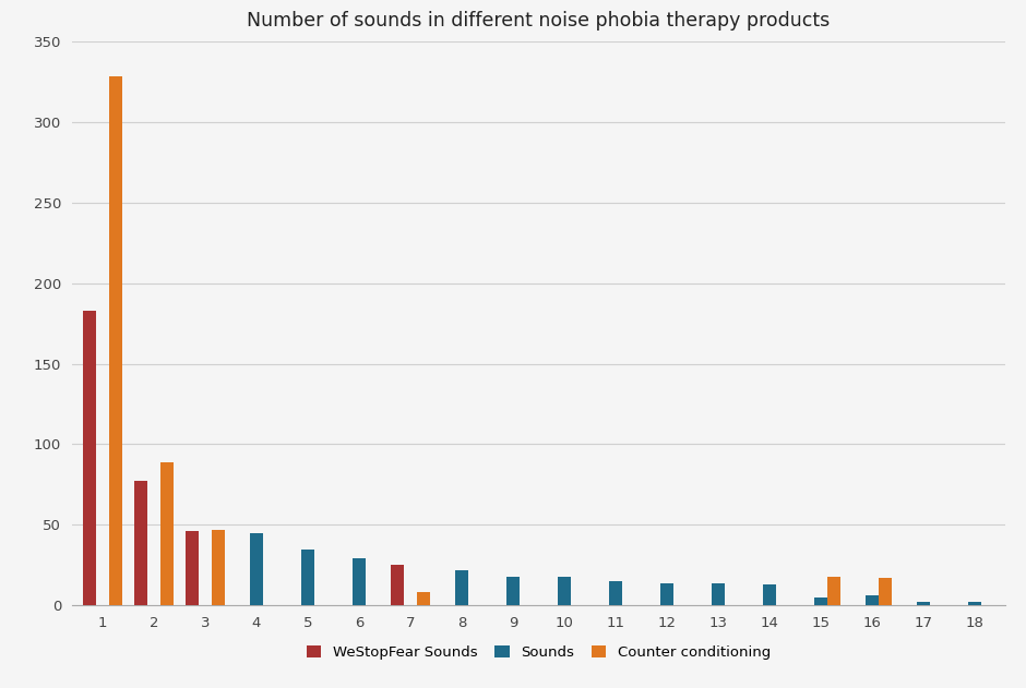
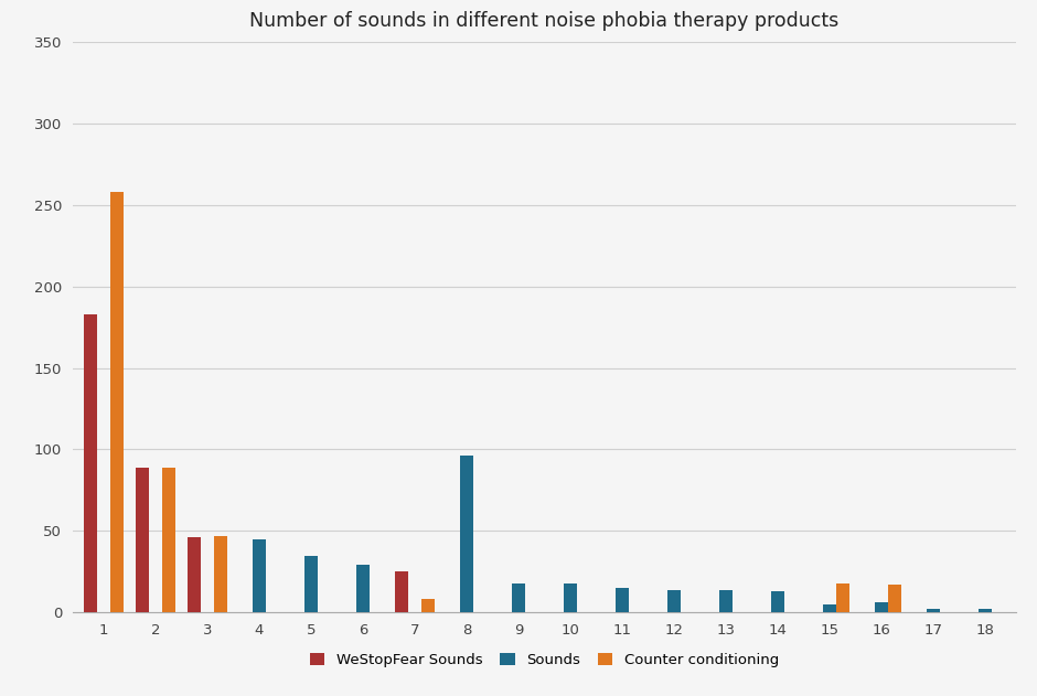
Counter conditioning/1: 328 -> 258
WeStopFear Sounds/2: 77 -> 89
Sounds/8: 22 -> 96
